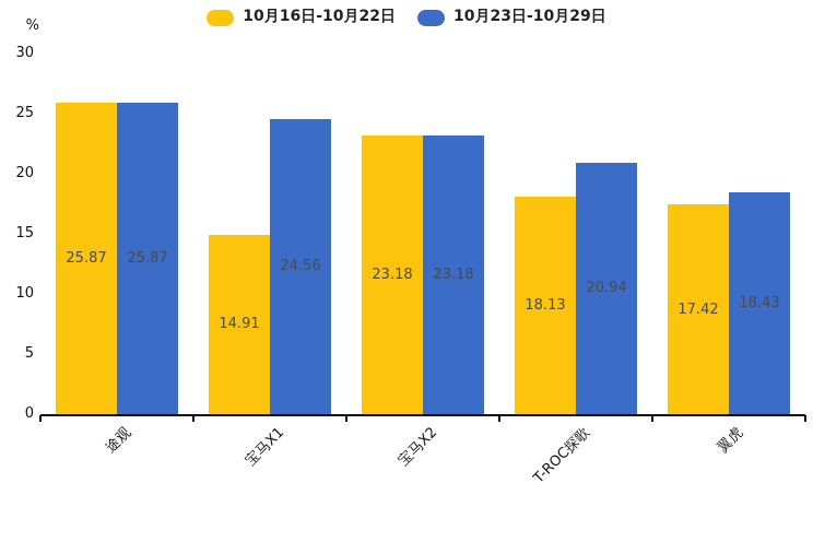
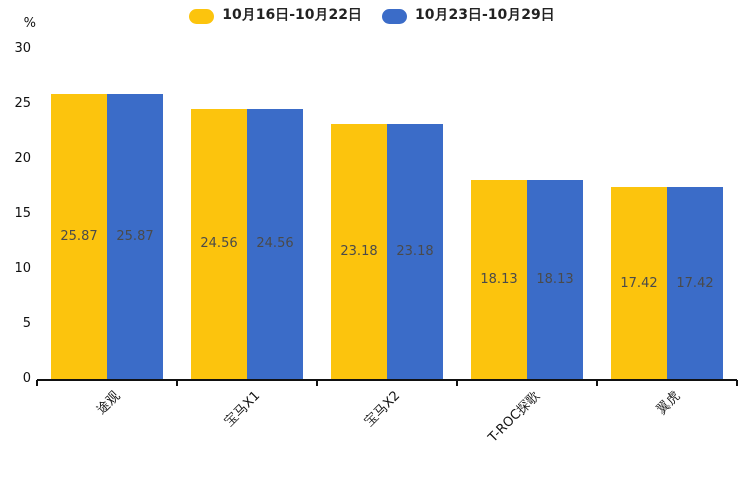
10月16日-10月22日/宝马X1: 14.91 -> 24.56
10月23日-10月29日/T-ROC探歌: 20.94 -> 18.13
10月23日-10月29日/翼虎: 18.43 -> 17.42
